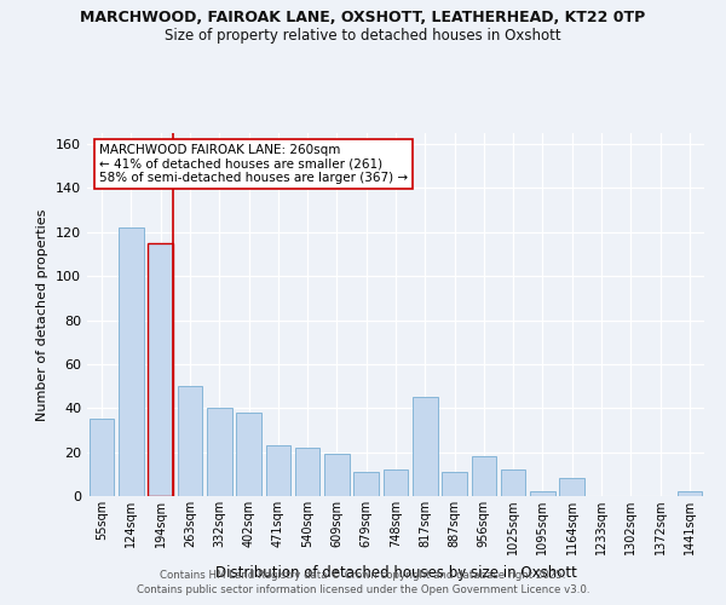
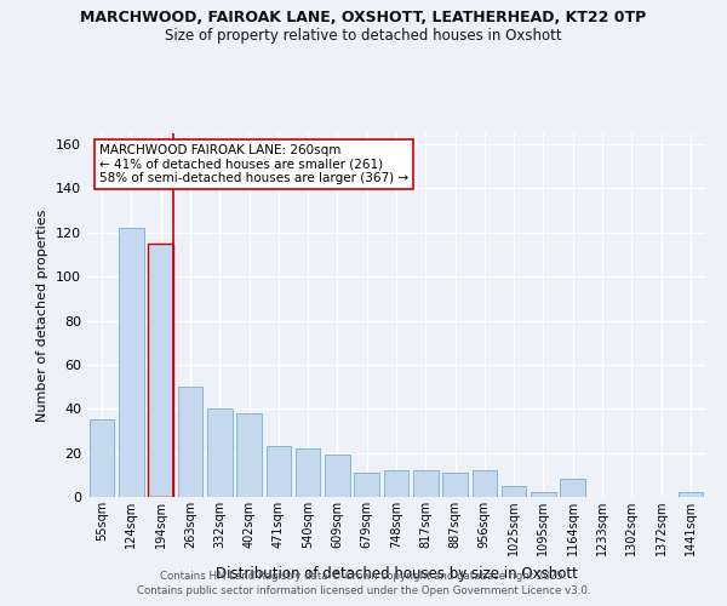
817sqm: 45 -> 12
956sqm: 18 -> 12
1025sqm: 12 -> 5
